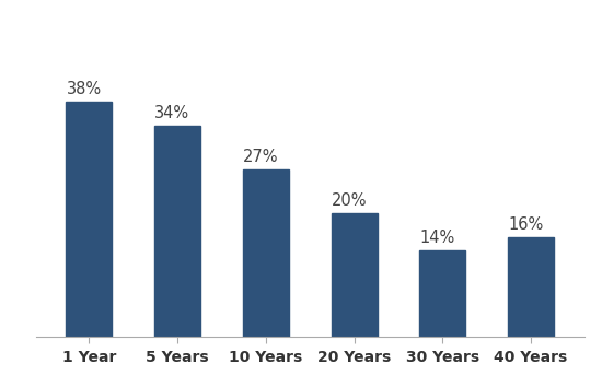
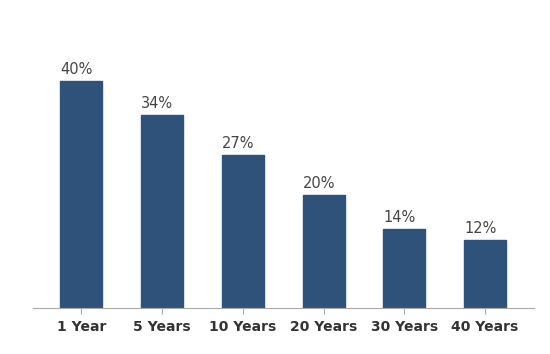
1 Year: 38% -> 40%
40 Years: 16% -> 12%
